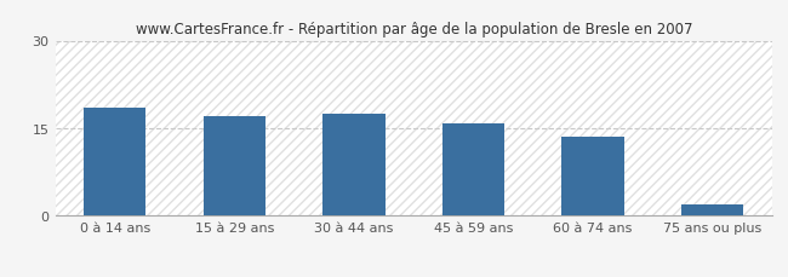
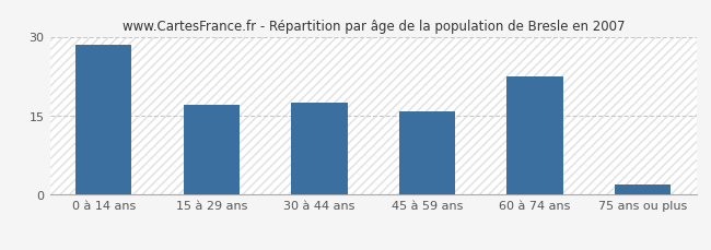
0 à 14 ans: 18.5 -> 28.5
60 à 74 ans: 13.5 -> 22.5
